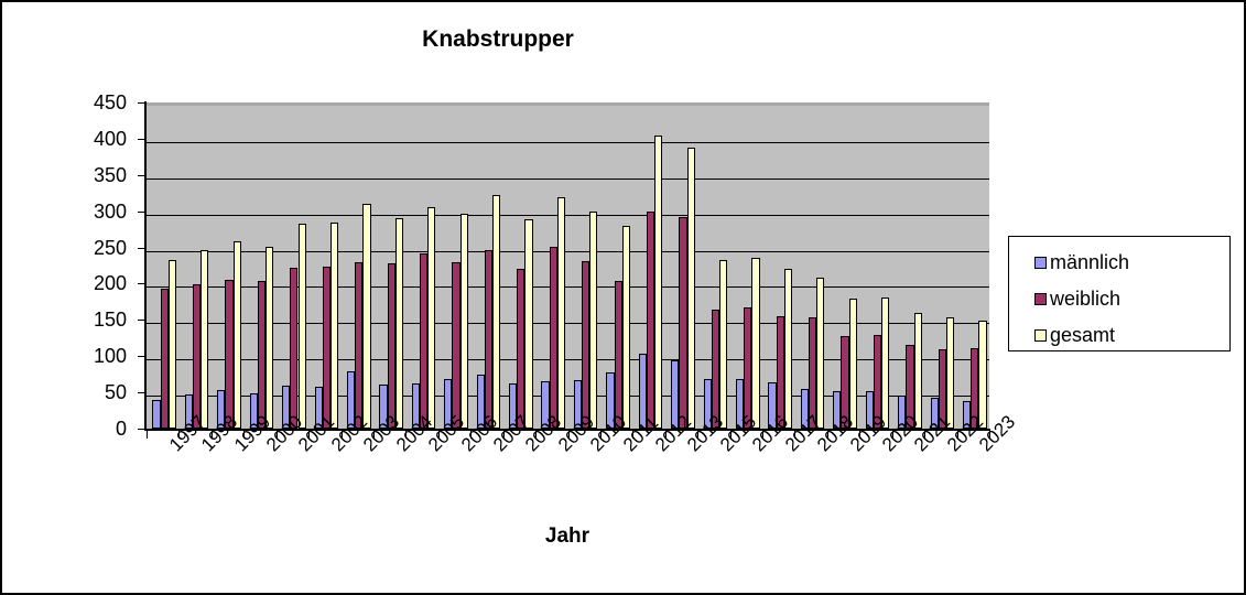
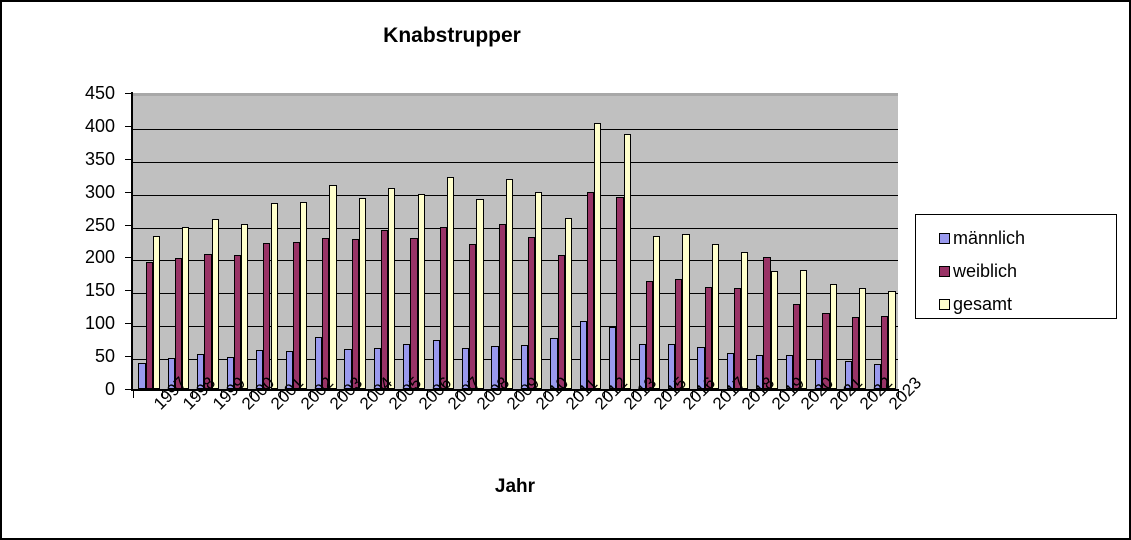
gesamt/2011: 280 -> 260
weiblich/2019: 130 -> 200
